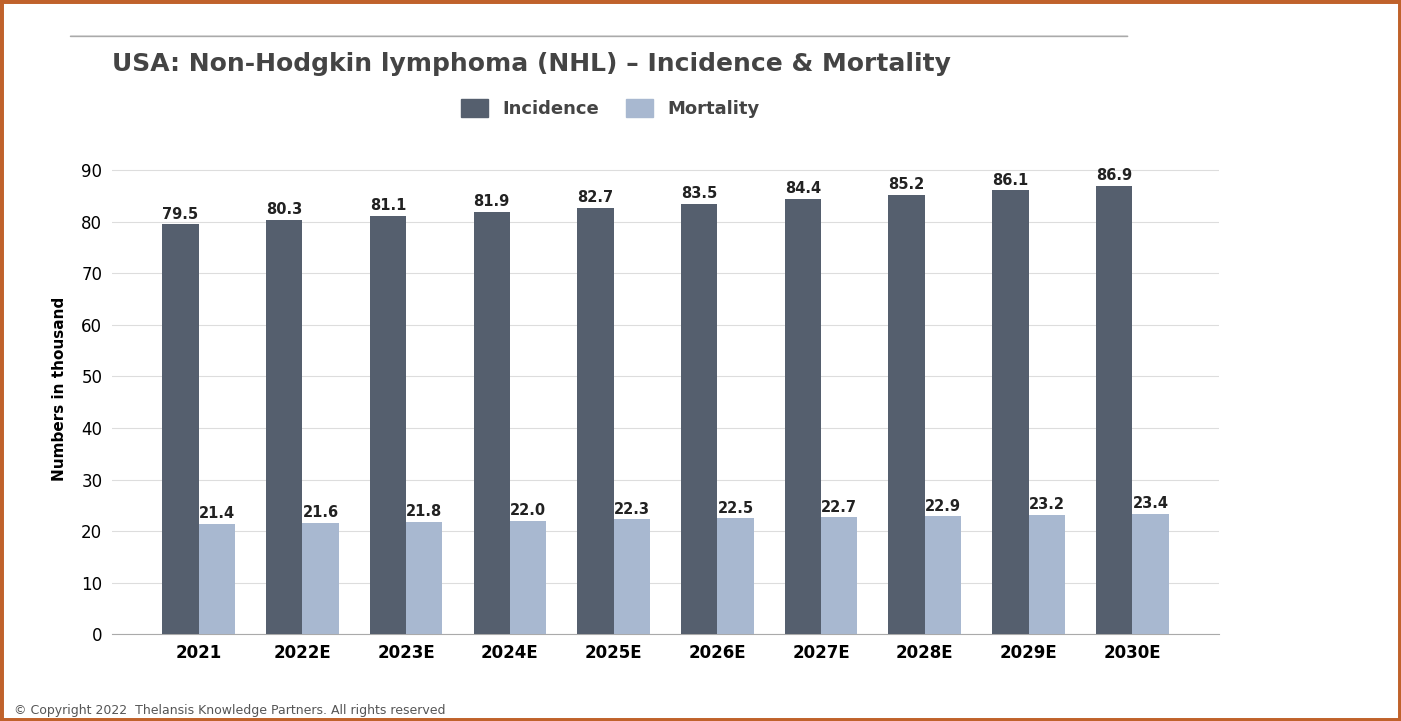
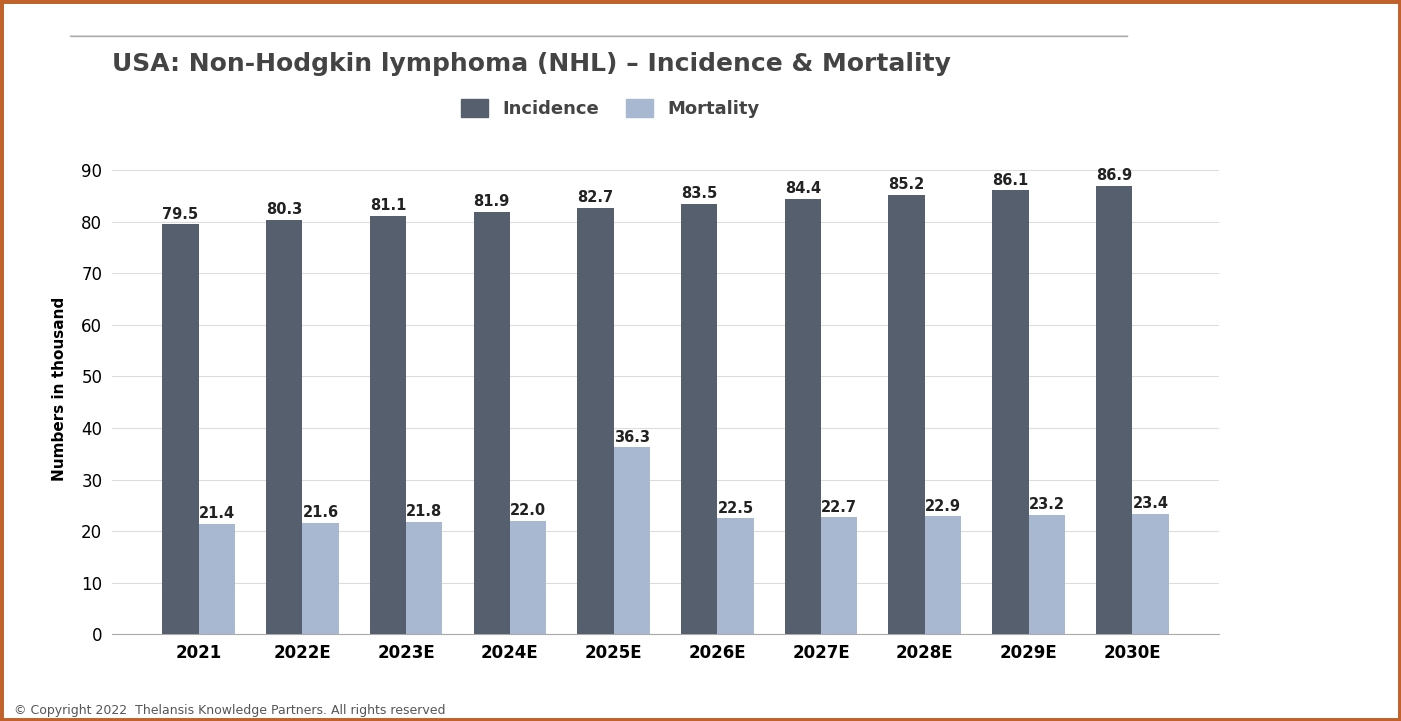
Mortality/2025E: 22.3 -> 36.3
